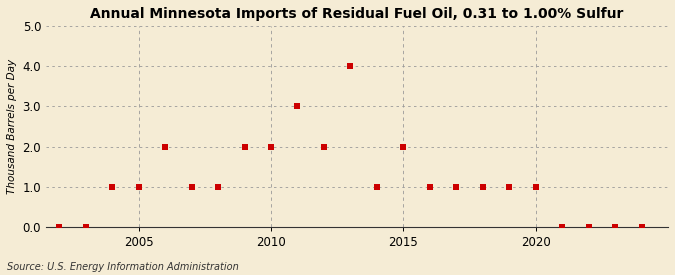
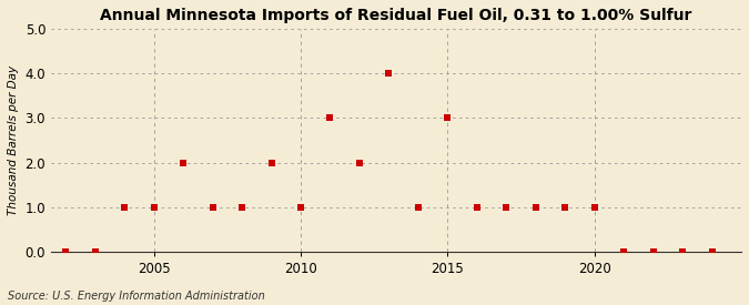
2010: 2 -> 1
2015: 2 -> 3
